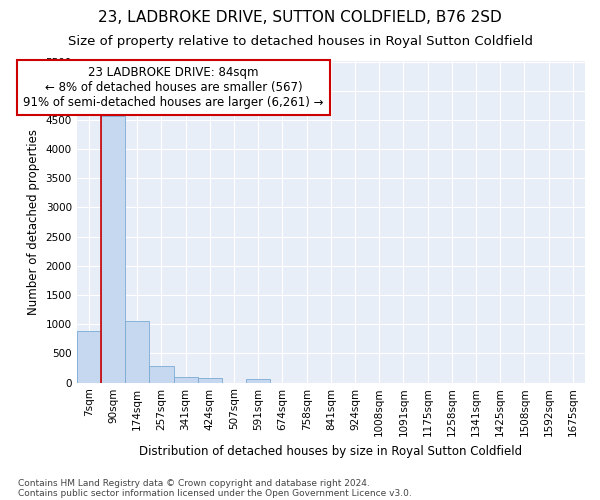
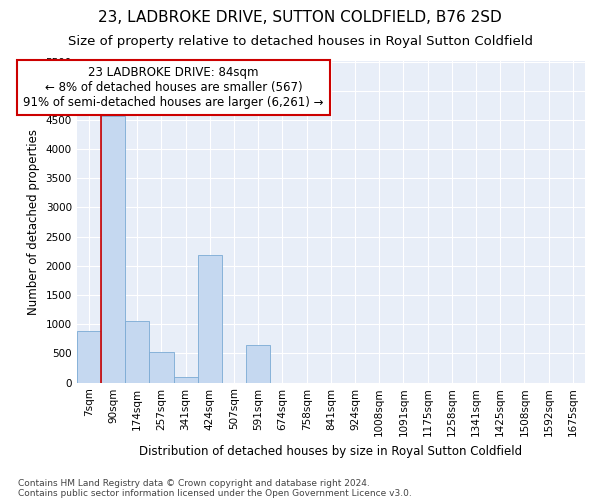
257sqm: 290 -> 520
424sqm: 80 -> 2180
591sqm: 60 -> 640
